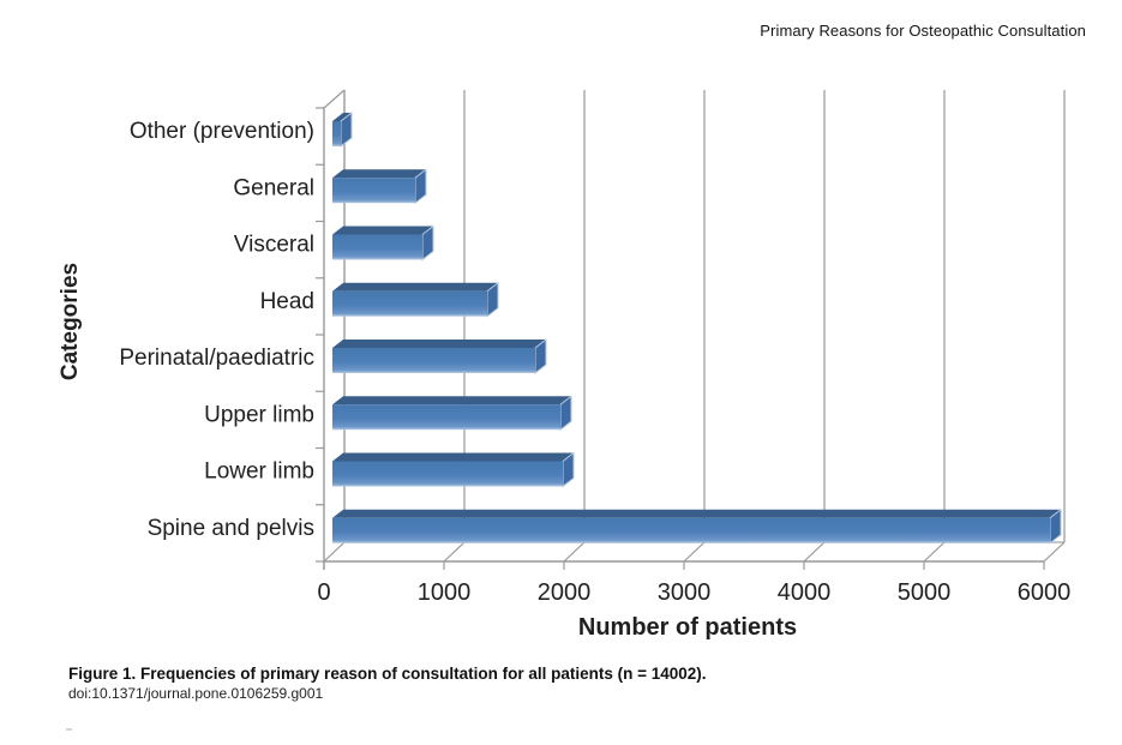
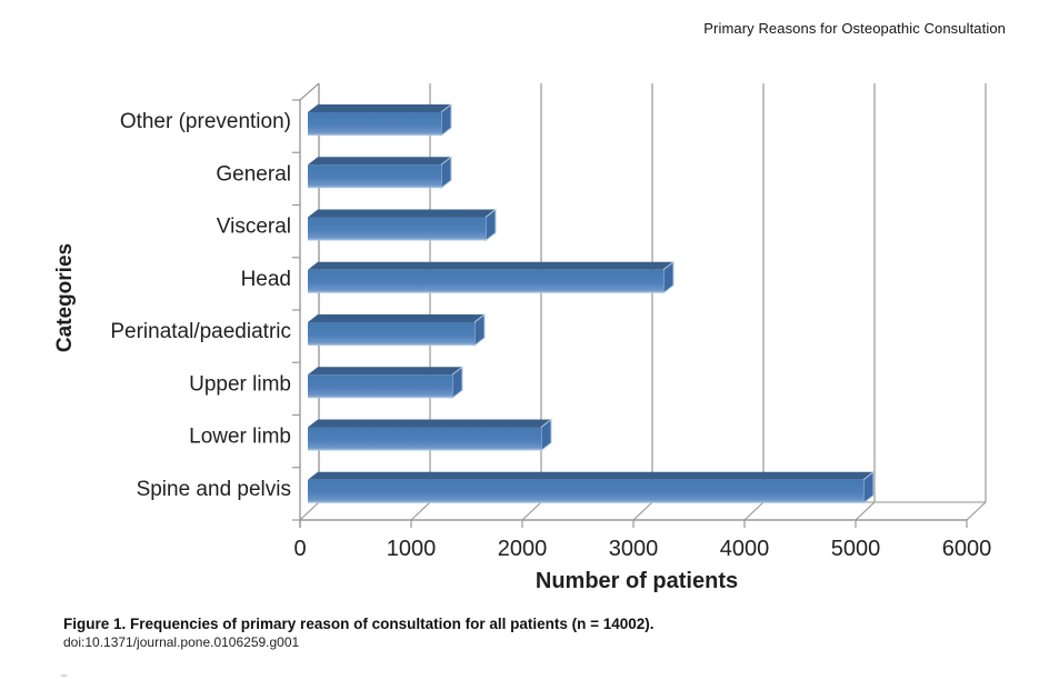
Other (prevention): 100 -> 1200
General: 700 -> 1200
Visceral: 800 -> 1600
Head: 1300 -> 3200
Perinatal/paediatric: 1700 -> 1500
Upper limb: 1900 -> 1300
Lower limb: 1900 -> 2100
Spine and pelvis: 6000 -> 5000
